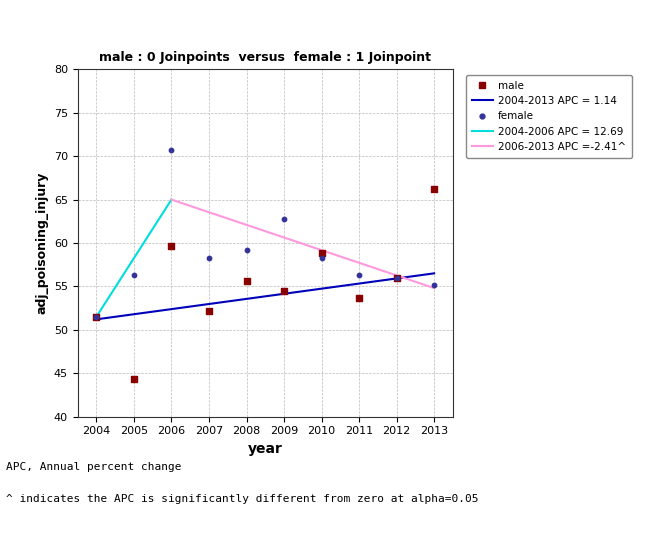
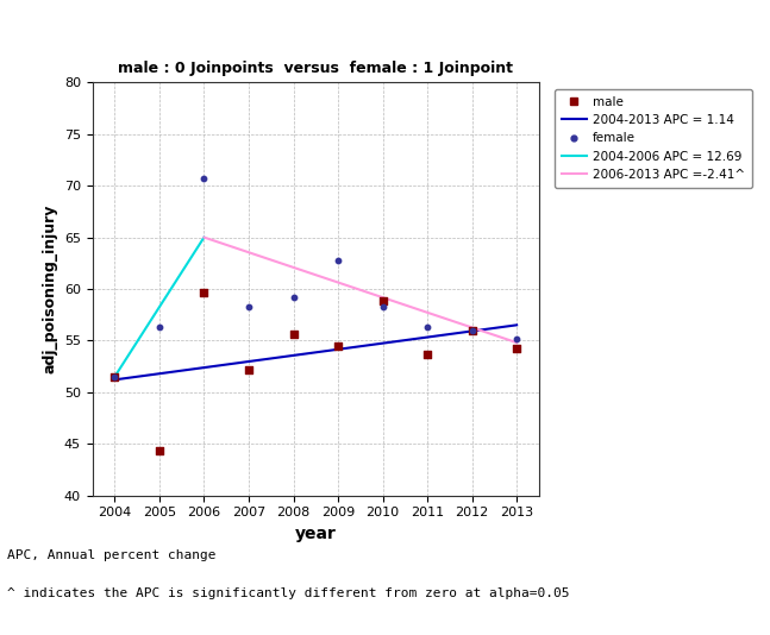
male/2013: 66.2 -> 54.2
